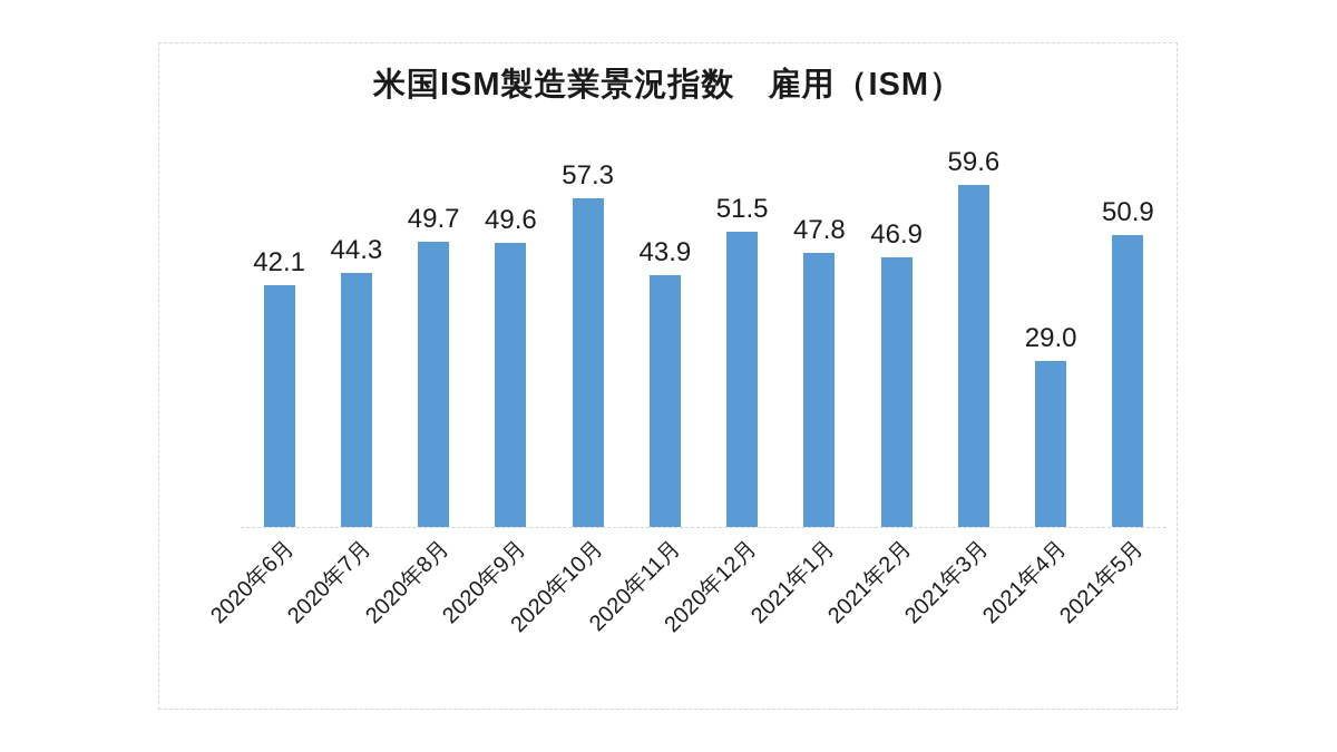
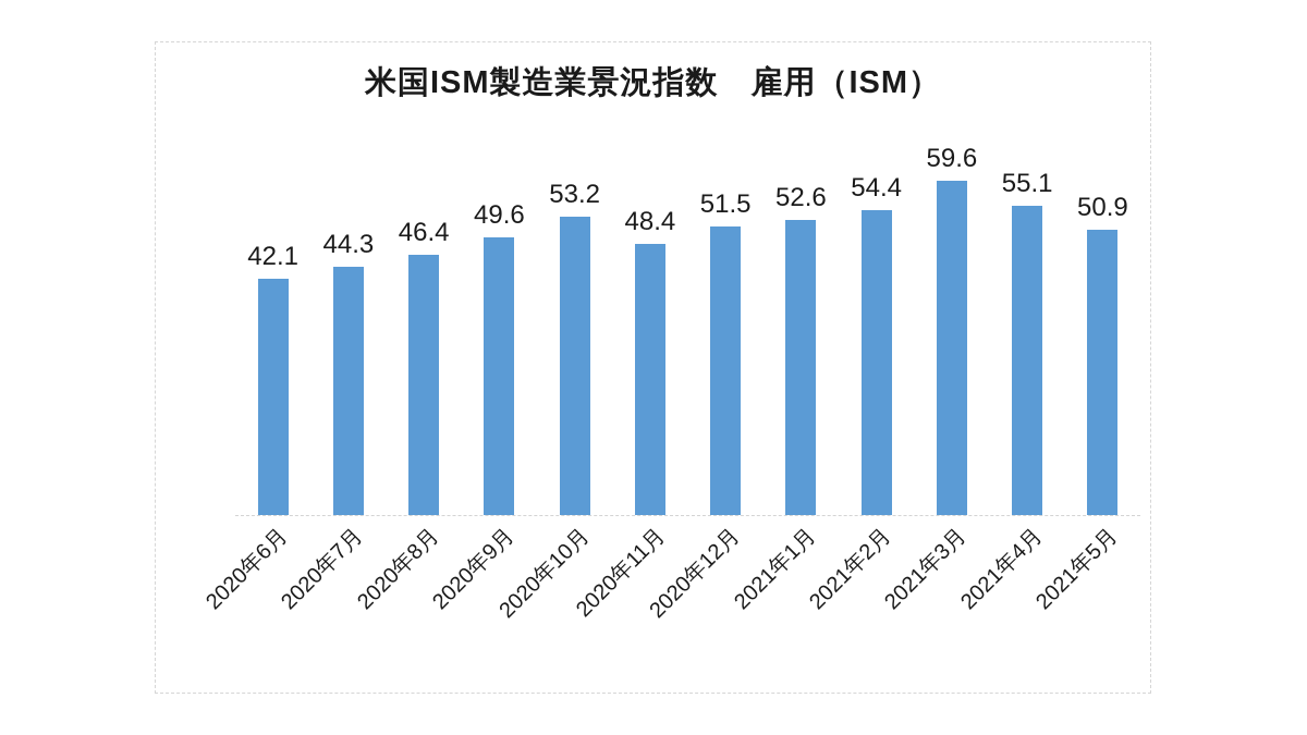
2020年8月: 49.7 -> 46.4
2020年10月: 57.3 -> 53.2
2020年11月: 43.9 -> 48.4
2021年1月: 47.8 -> 52.6
2021年2月: 46.9 -> 54.4
2021年4月: 29.0 -> 55.1
